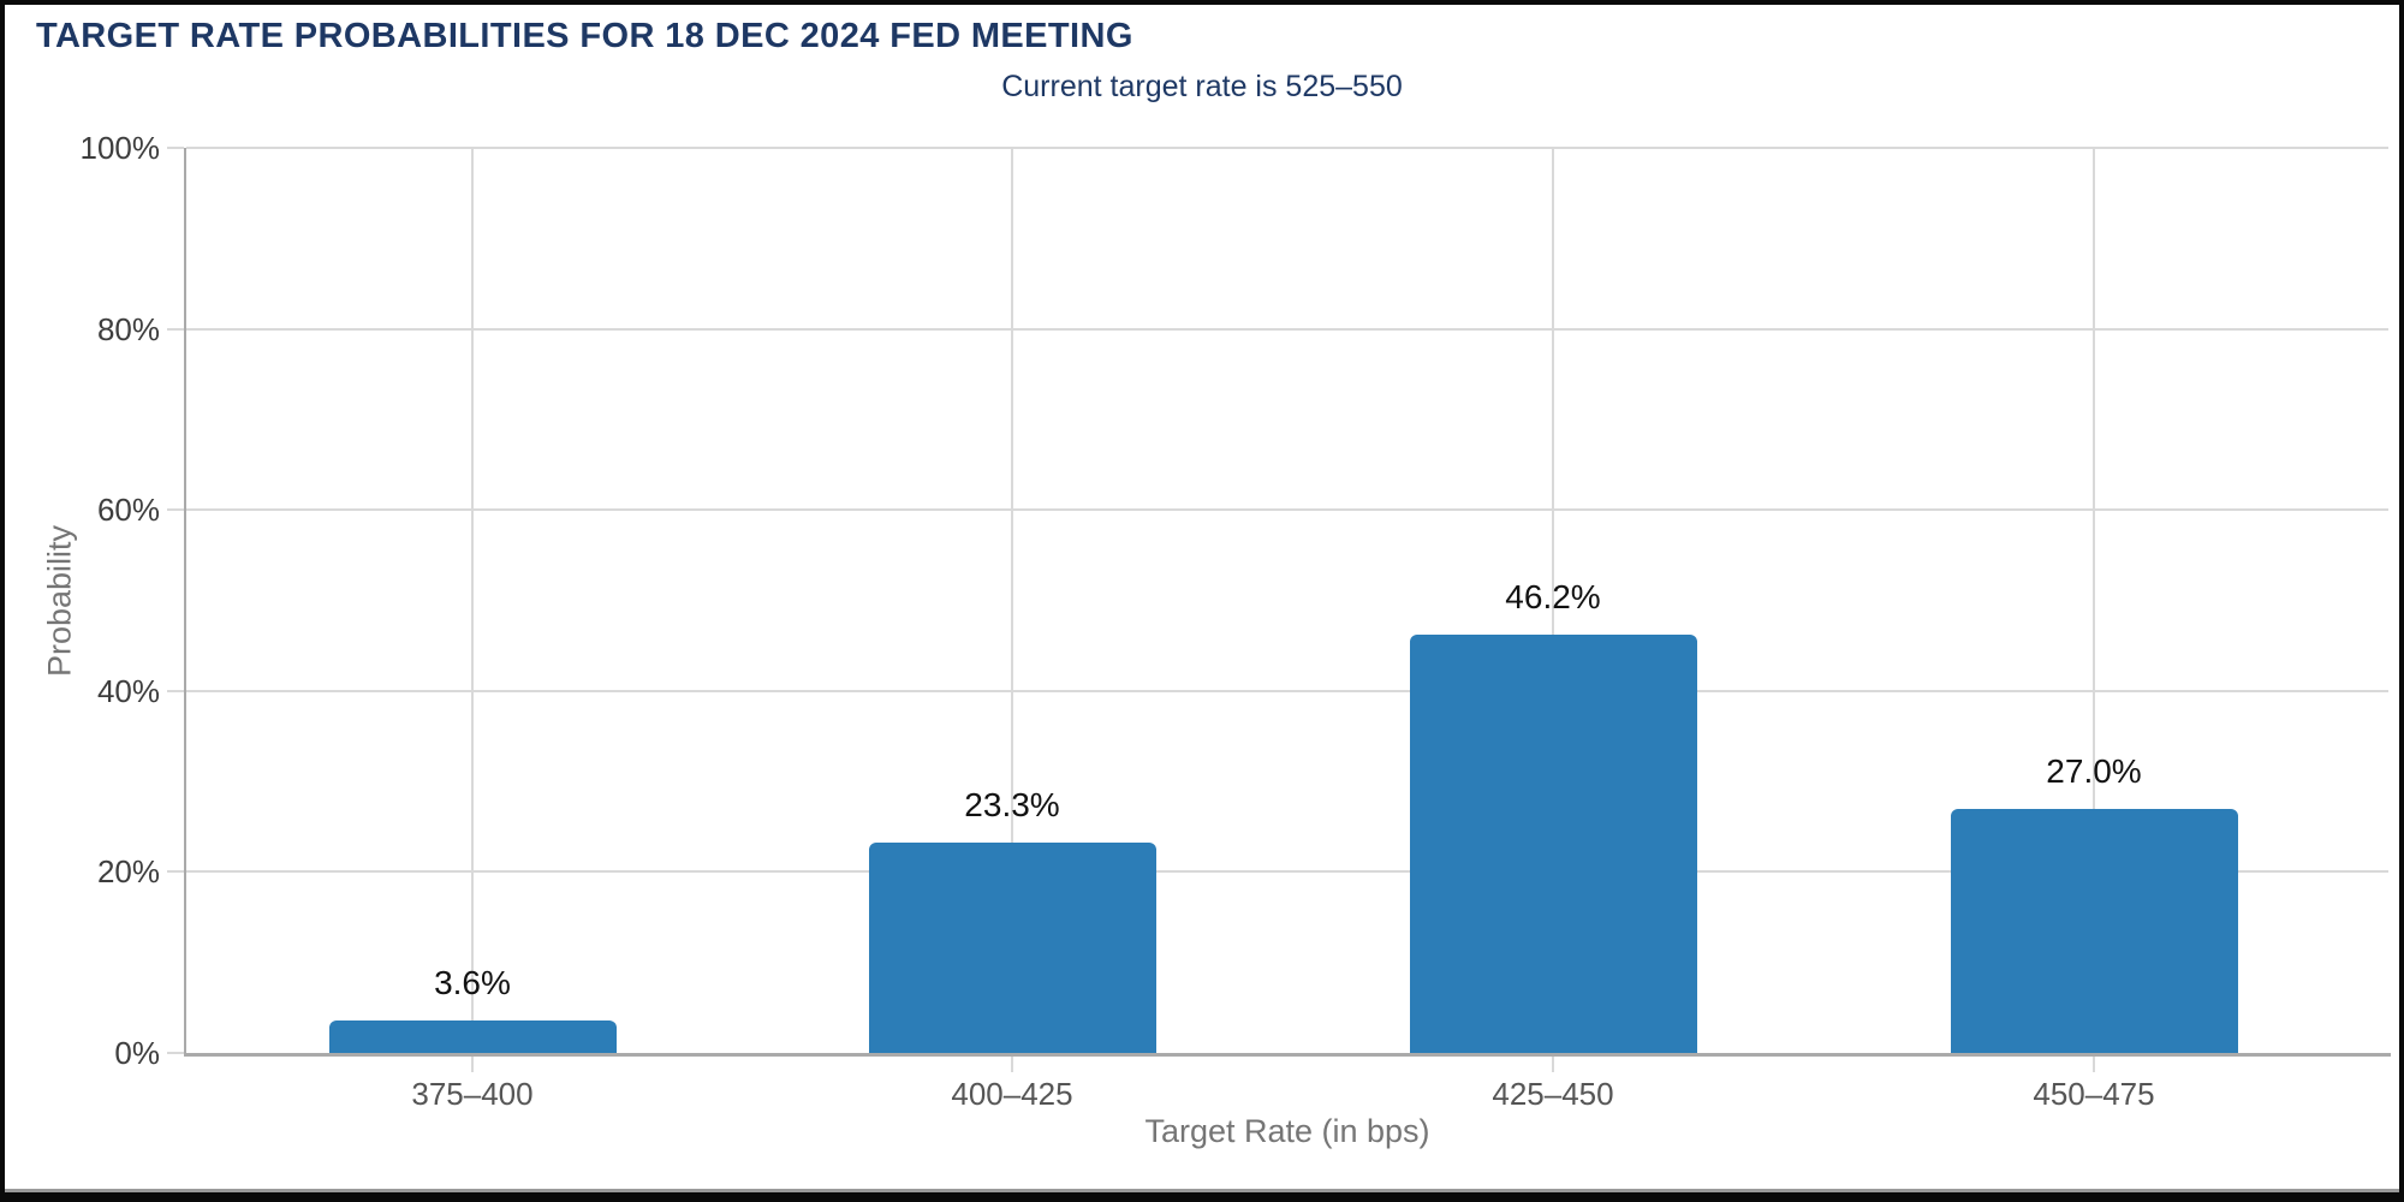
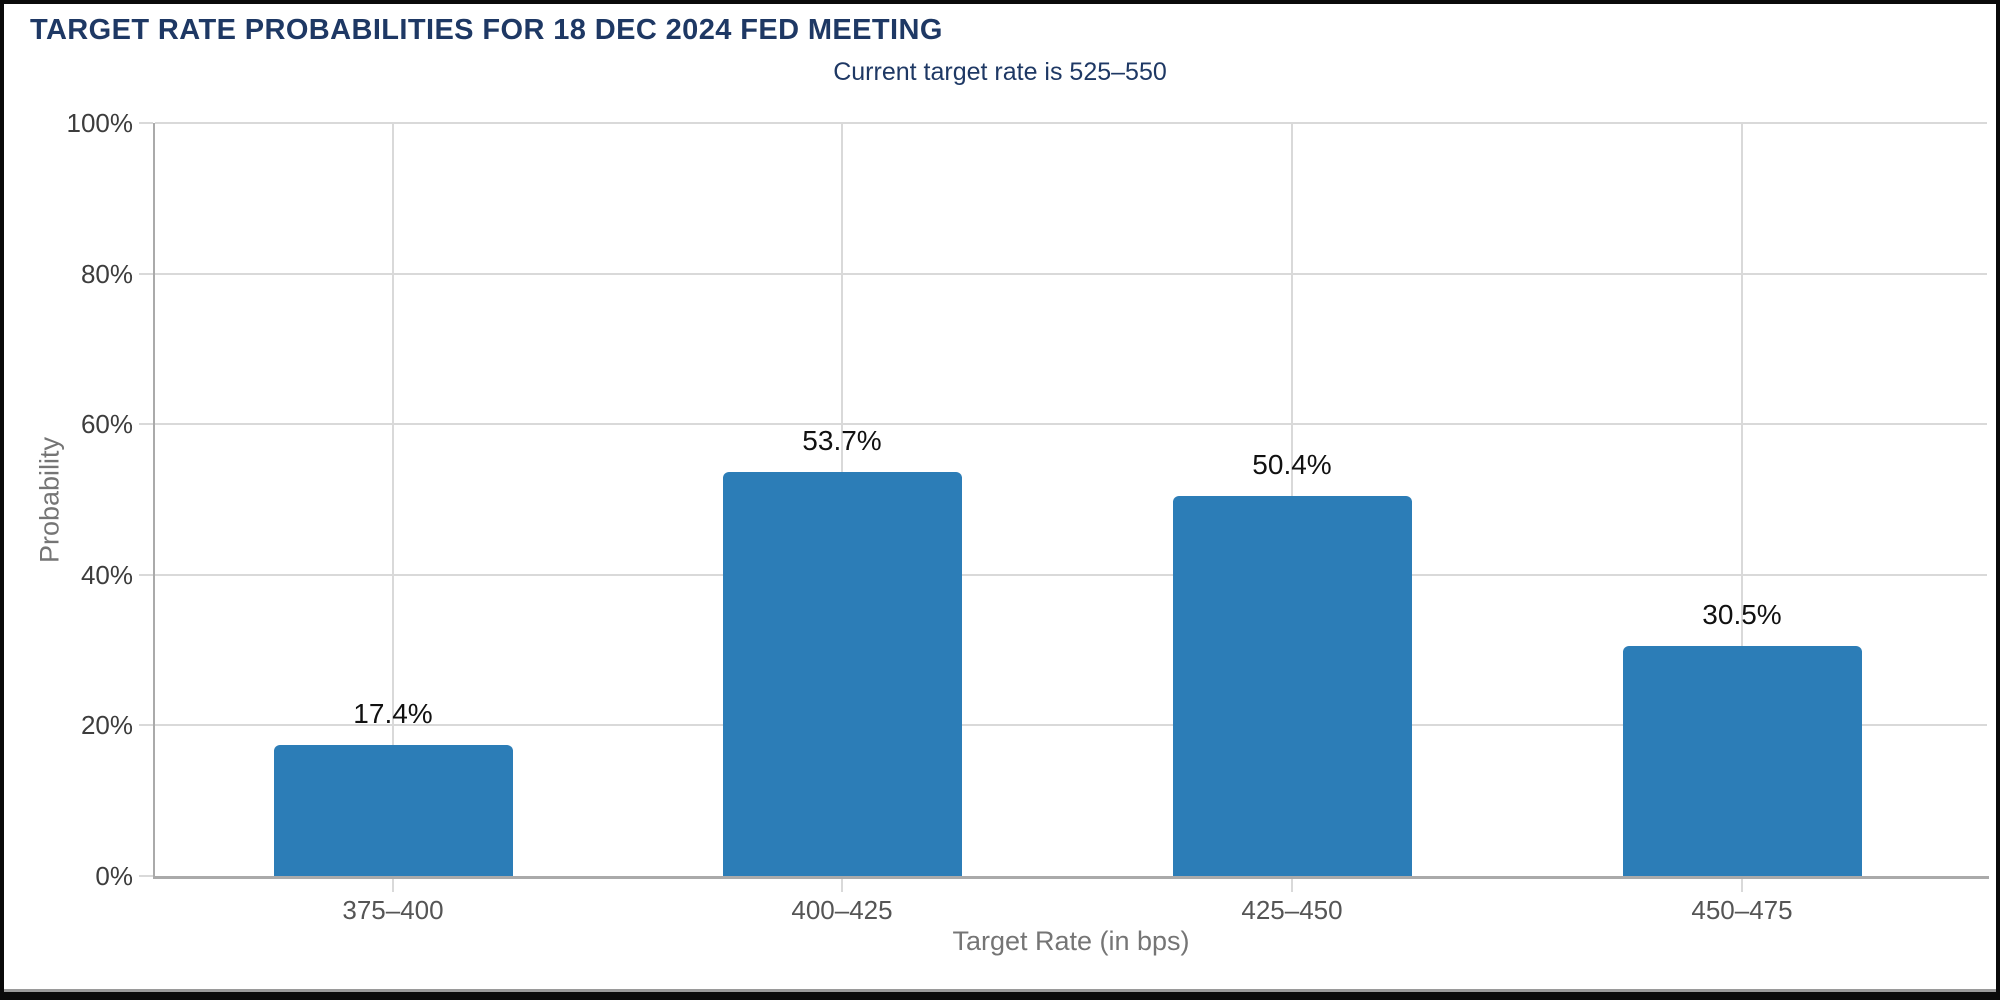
375–400: 3.6% -> 17.4%
400–425: 23.3% -> 53.7%
425–450: 46.2% -> 50.4%
450–475: 27.0% -> 30.5%
